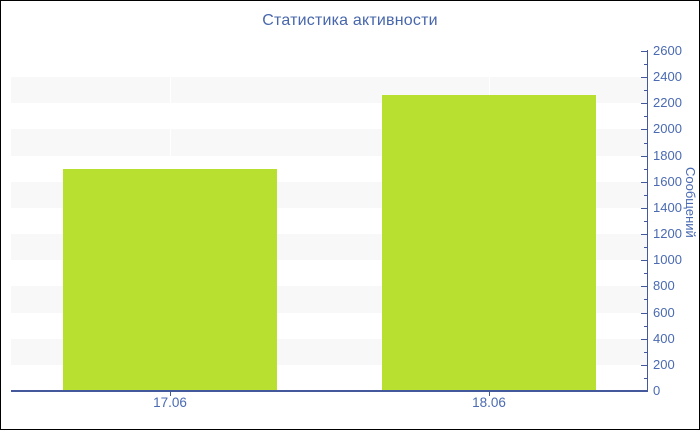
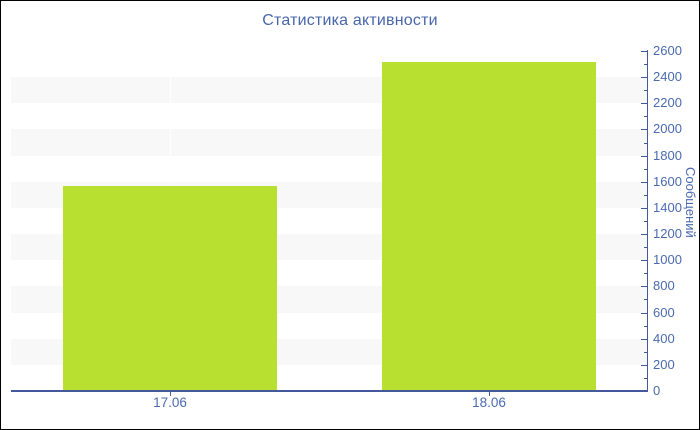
17.06: 1700 -> 1570
18.06: 2260 -> 2520
